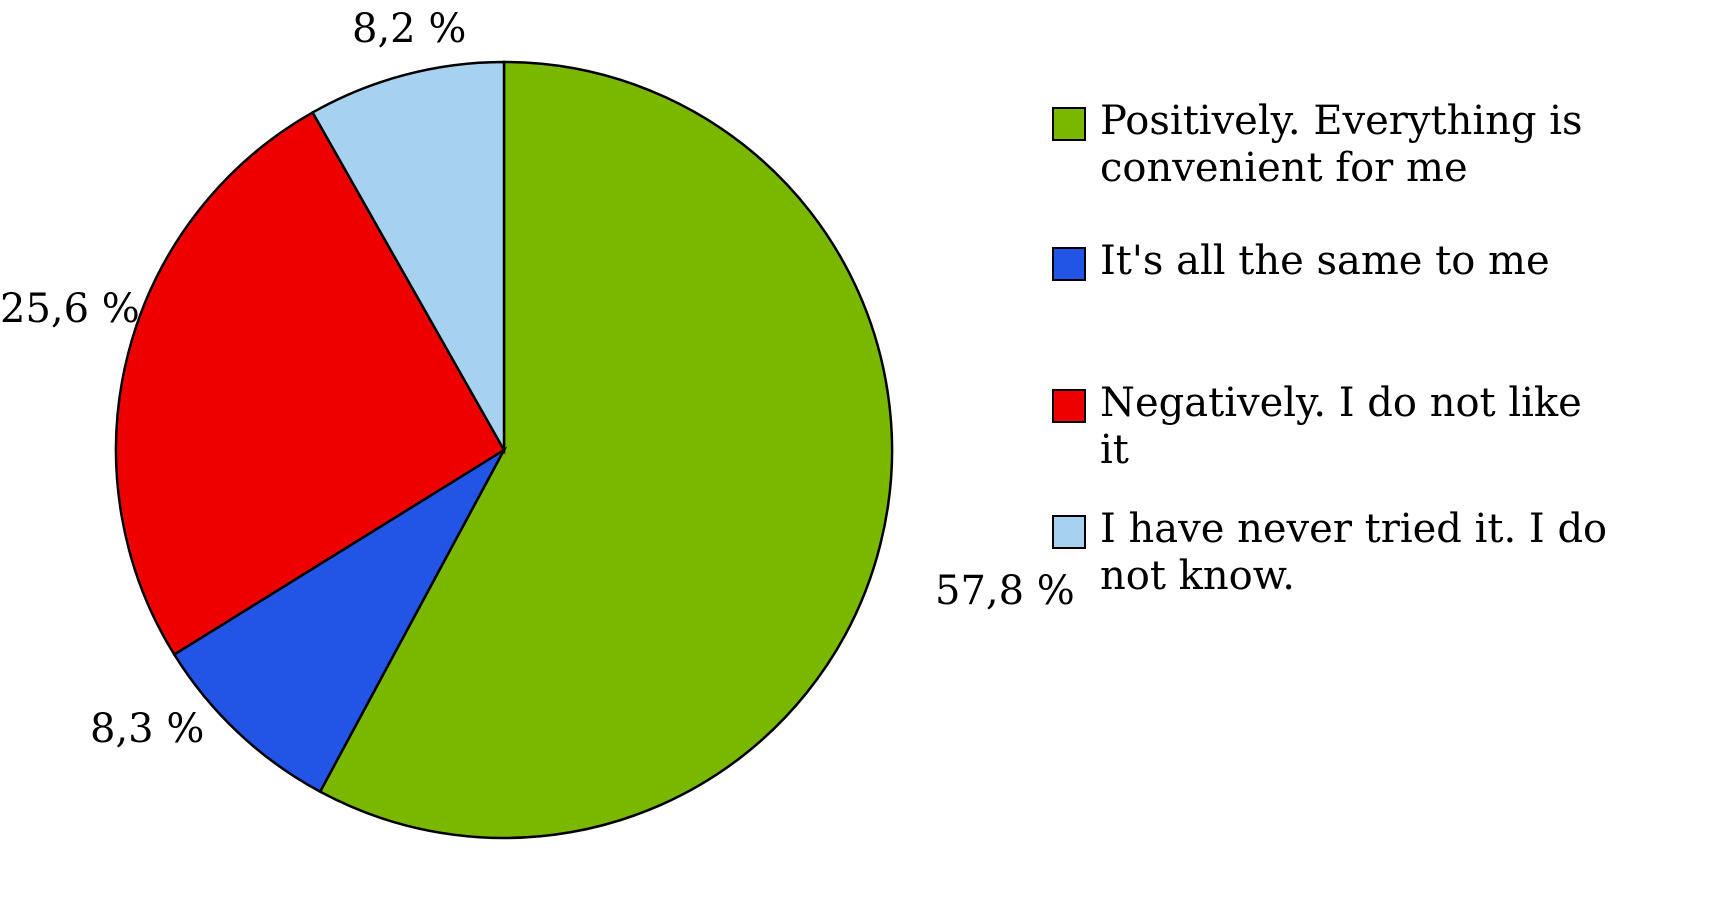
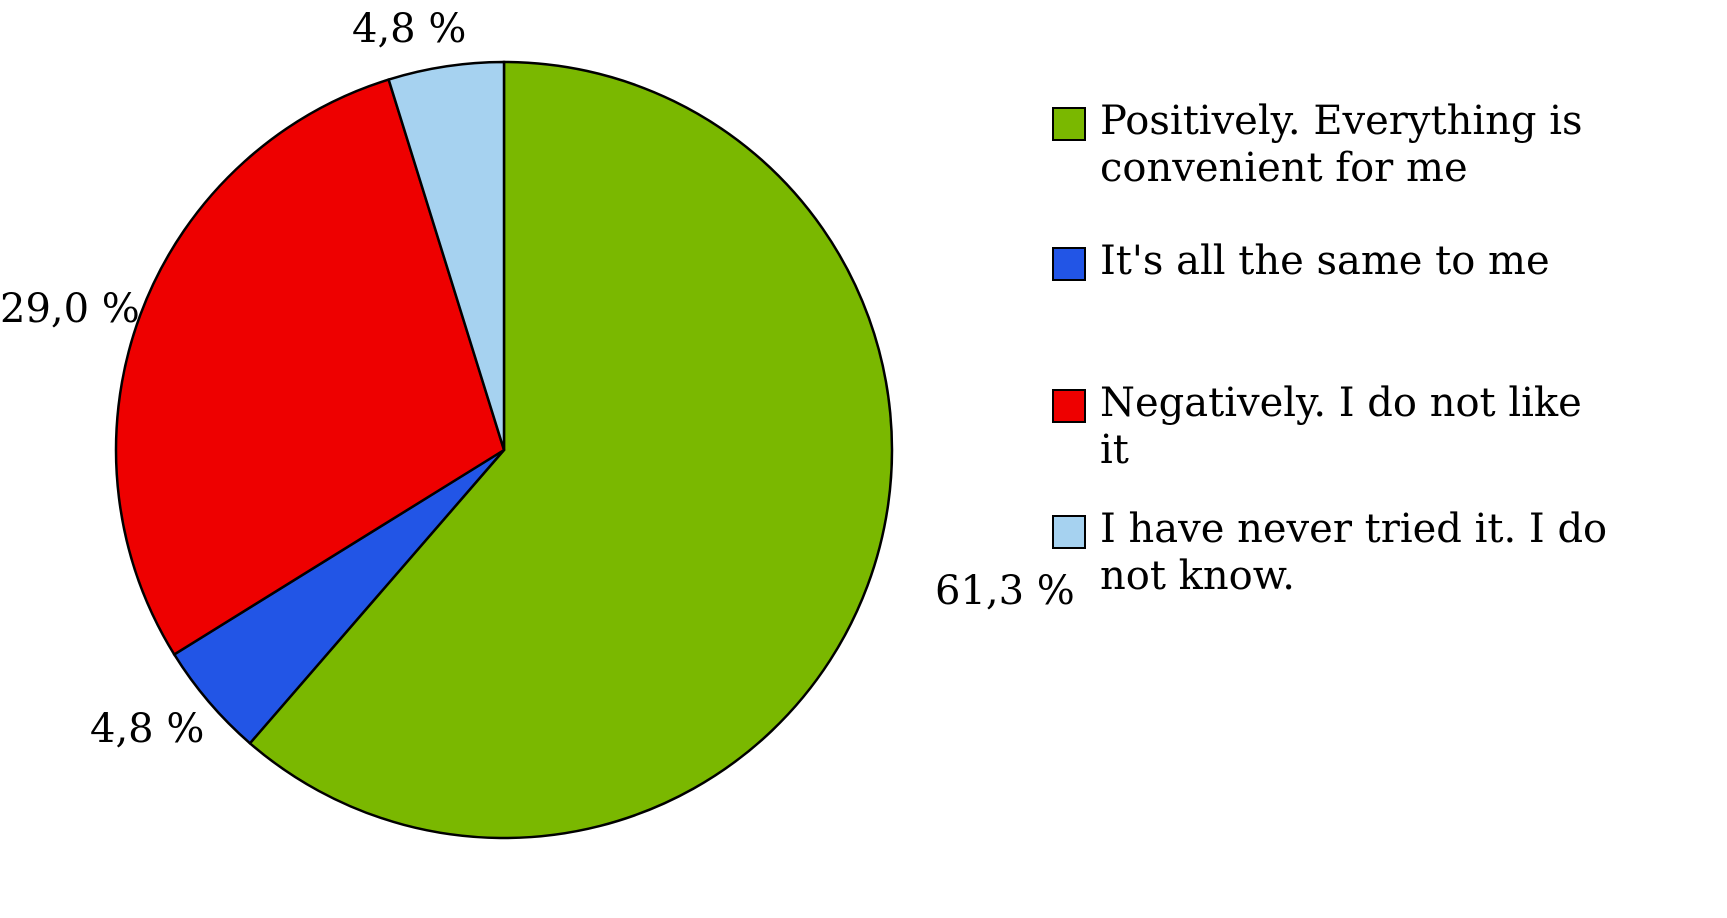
Positively. Everything is convenient for me: 57,8 -> 61,3
It's all the same to me: 8,3 -> 4,8
Negatively. I do not like it: 25,6 -> 29,0
I have never tried it. I do not know.: 8,2 -> 4,8
